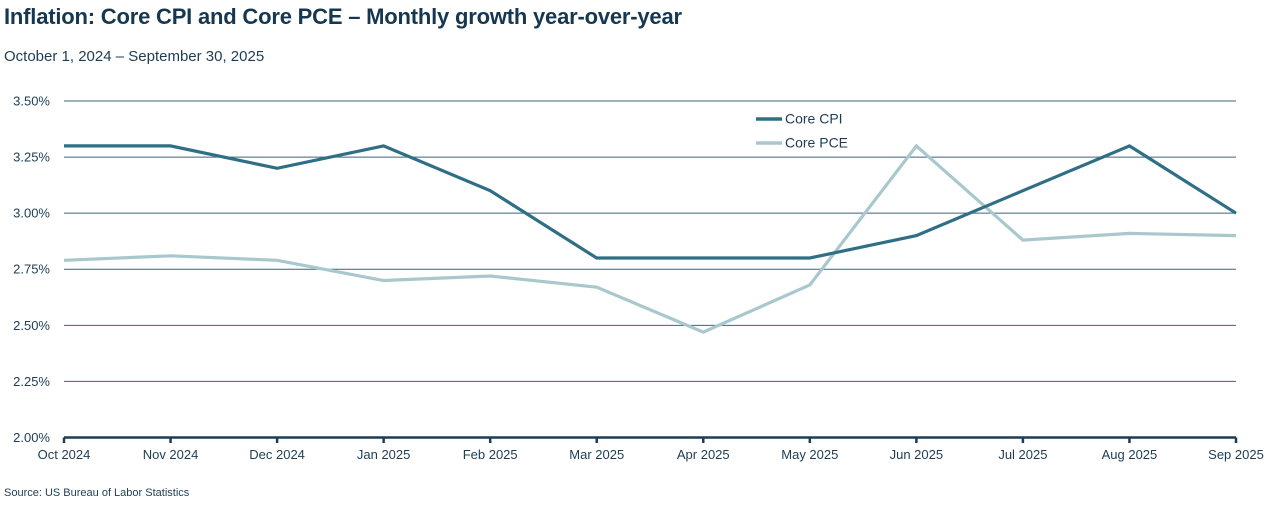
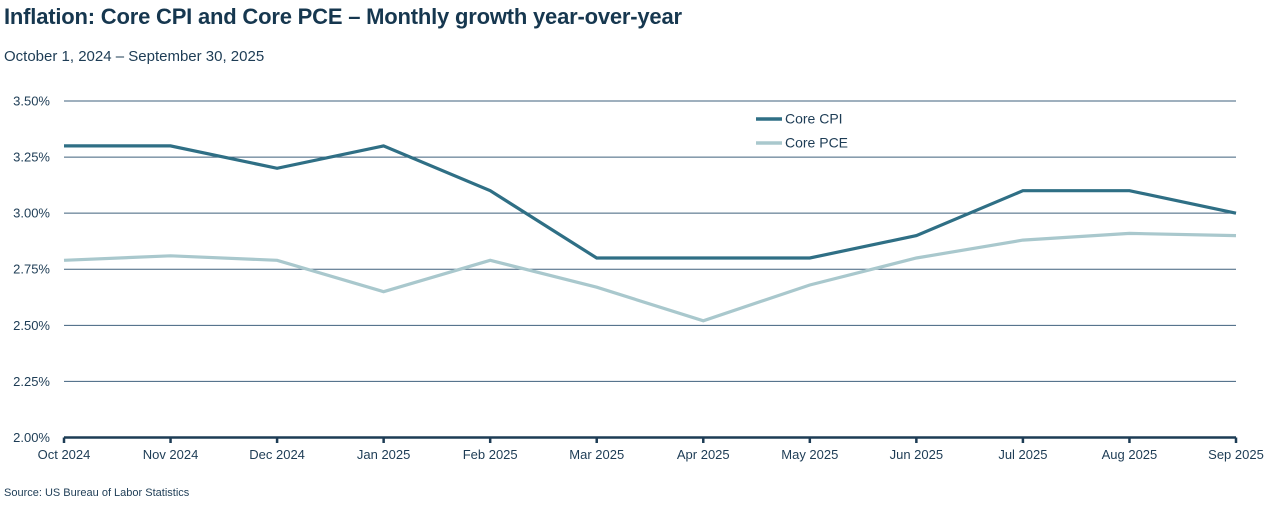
Core PCE/Jan 2025: 2.70% -> 2.65%
Core PCE/Feb 2025: 2.72% -> 2.79%
Core PCE/Apr 2025: 2.47% -> 2.52%
Core PCE/Jun 2025: 3.30% -> 2.80%
Core CPI/Aug 2025: 3.3% -> 3.1%
